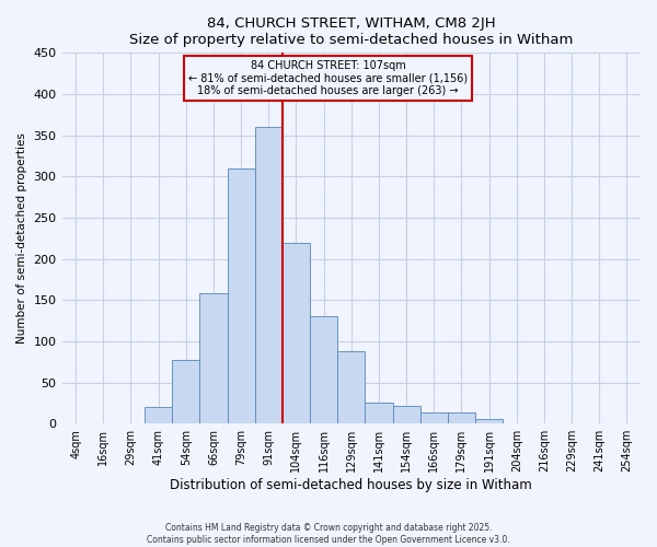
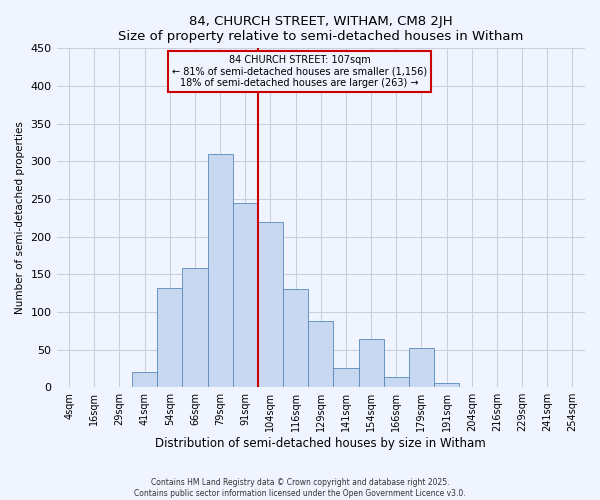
54sqm: 77 -> 132
91sqm: 360 -> 244
154sqm: 21 -> 64
179sqm: 13 -> 52
